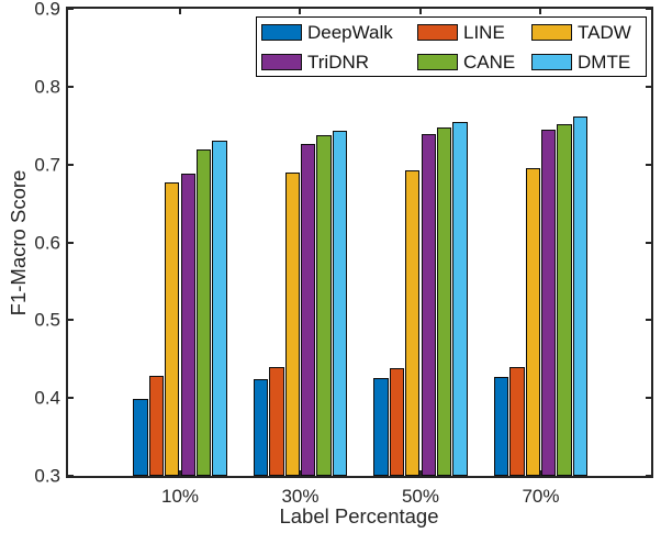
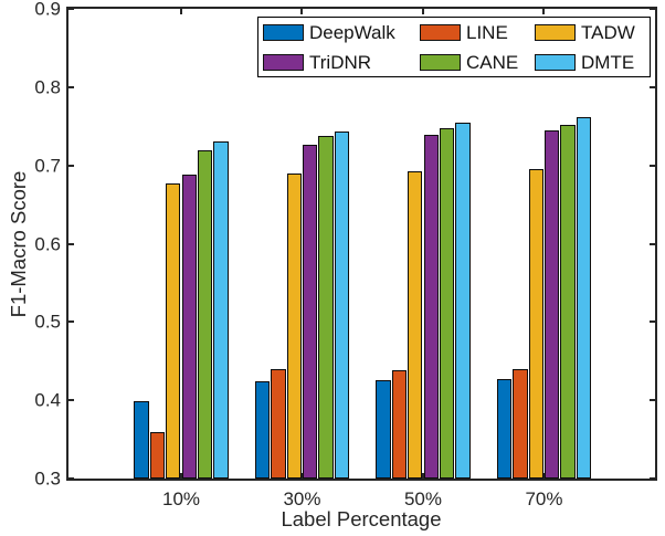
LINE/10%: 0.43 -> 0.36
